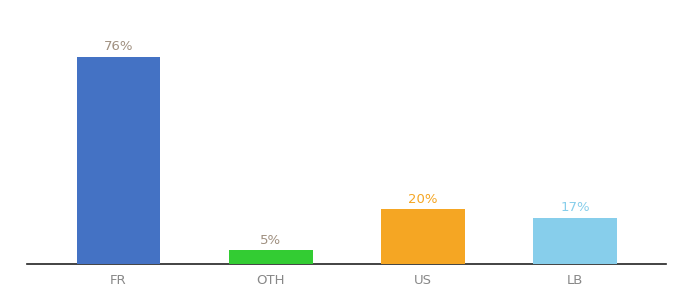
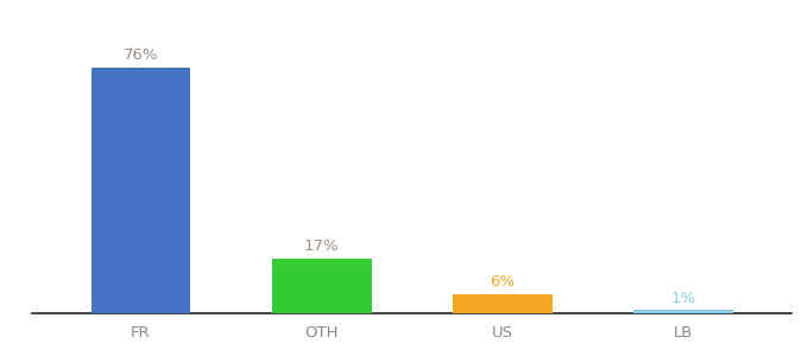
OTH: 5% -> 17%
US: 20% -> 6%
LB: 17% -> 1%
